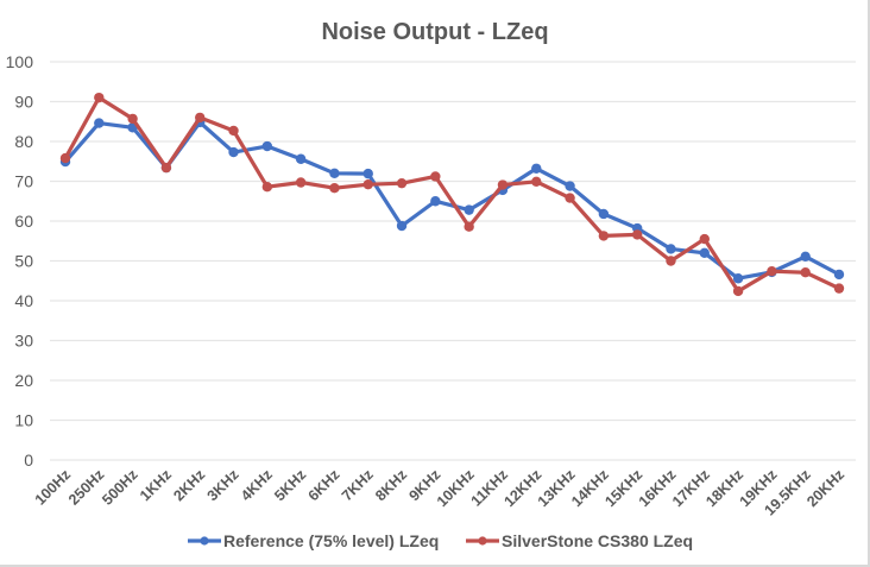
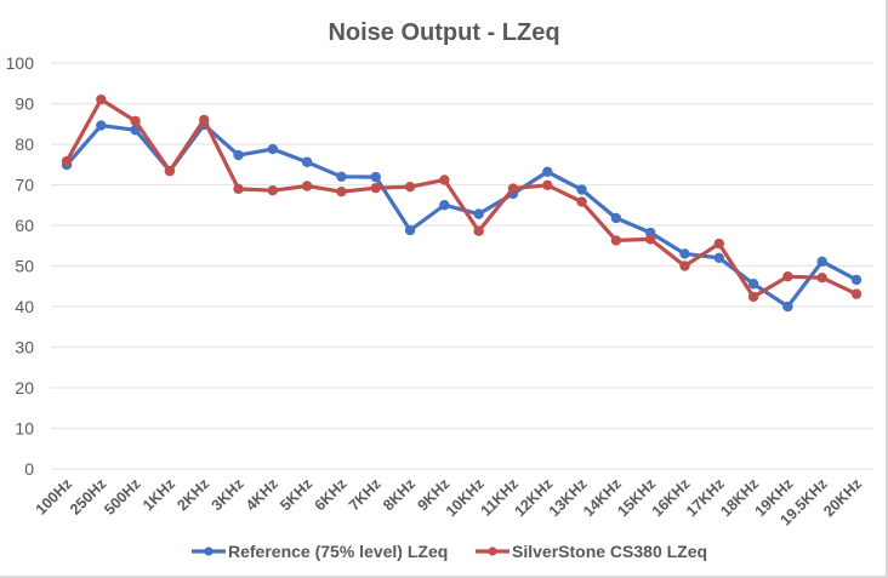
SilverStone CS380 LZeq/3KHz: 83 -> 69
Reference (75% level) LZeq/19KHz: 47 -> 40
